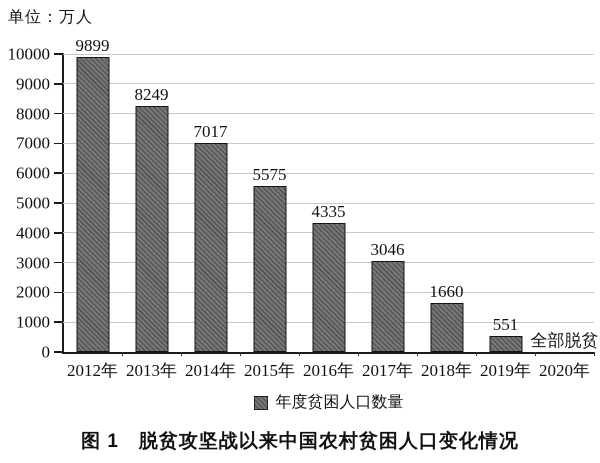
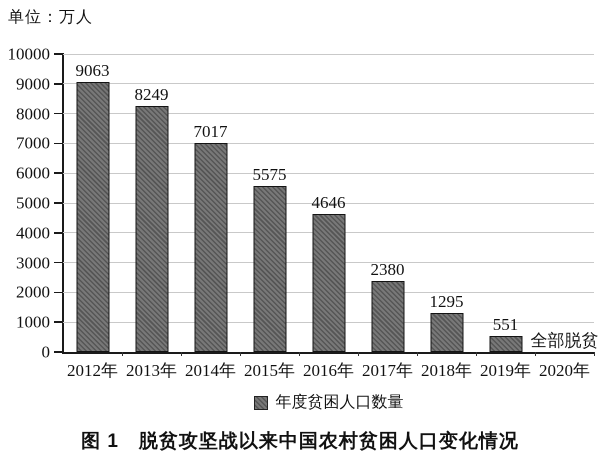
2012年: 9899 -> 9063
2016年: 4335 -> 4646
2017年: 3046 -> 2380
2018年: 1660 -> 1295
